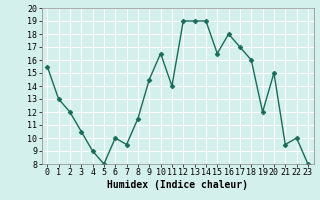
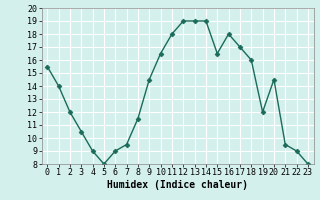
1: 13.0 -> 14.0
6: 10.0 -> 9.0
11: 14.0 -> 18.0
20: 15.0 -> 14.5
22: 10.0 -> 9.0
